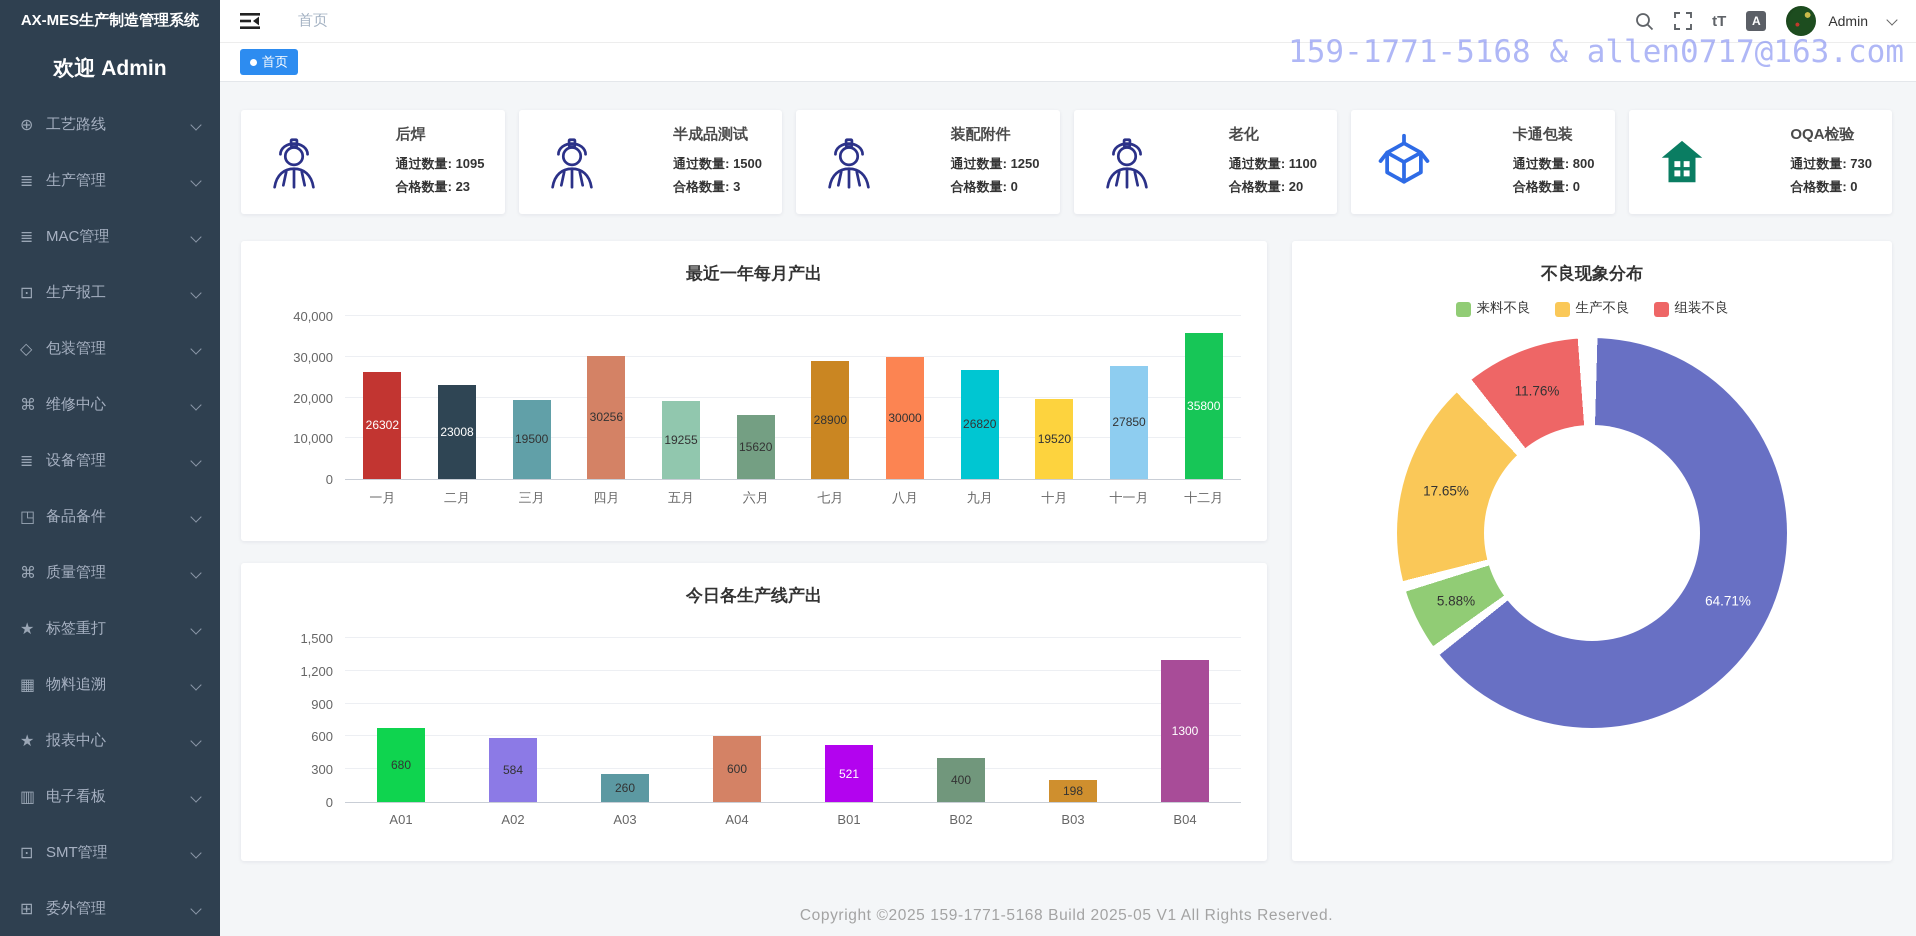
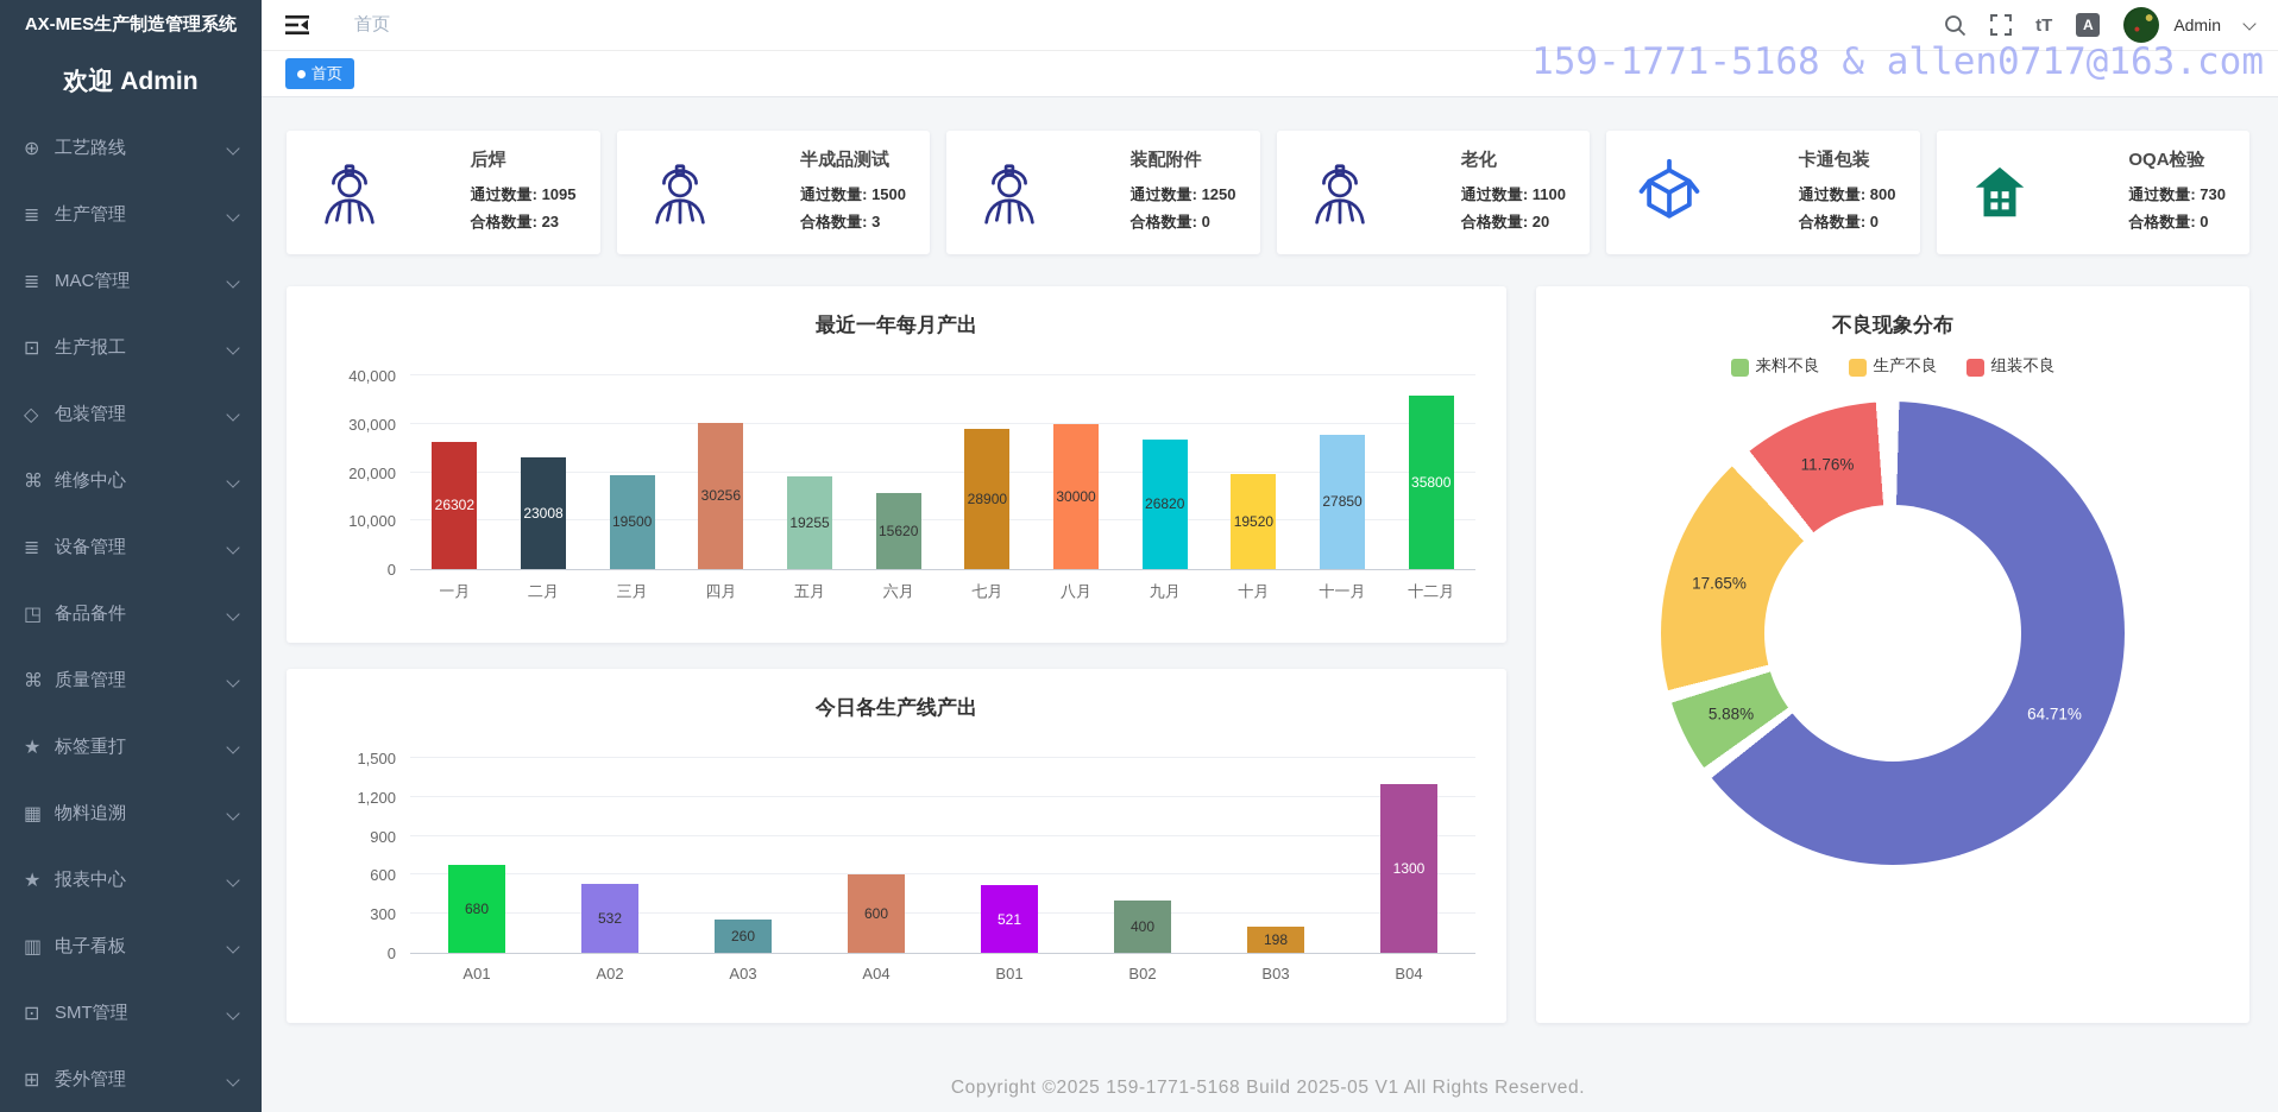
今日各生产线产出/A02: 584 -> 532
